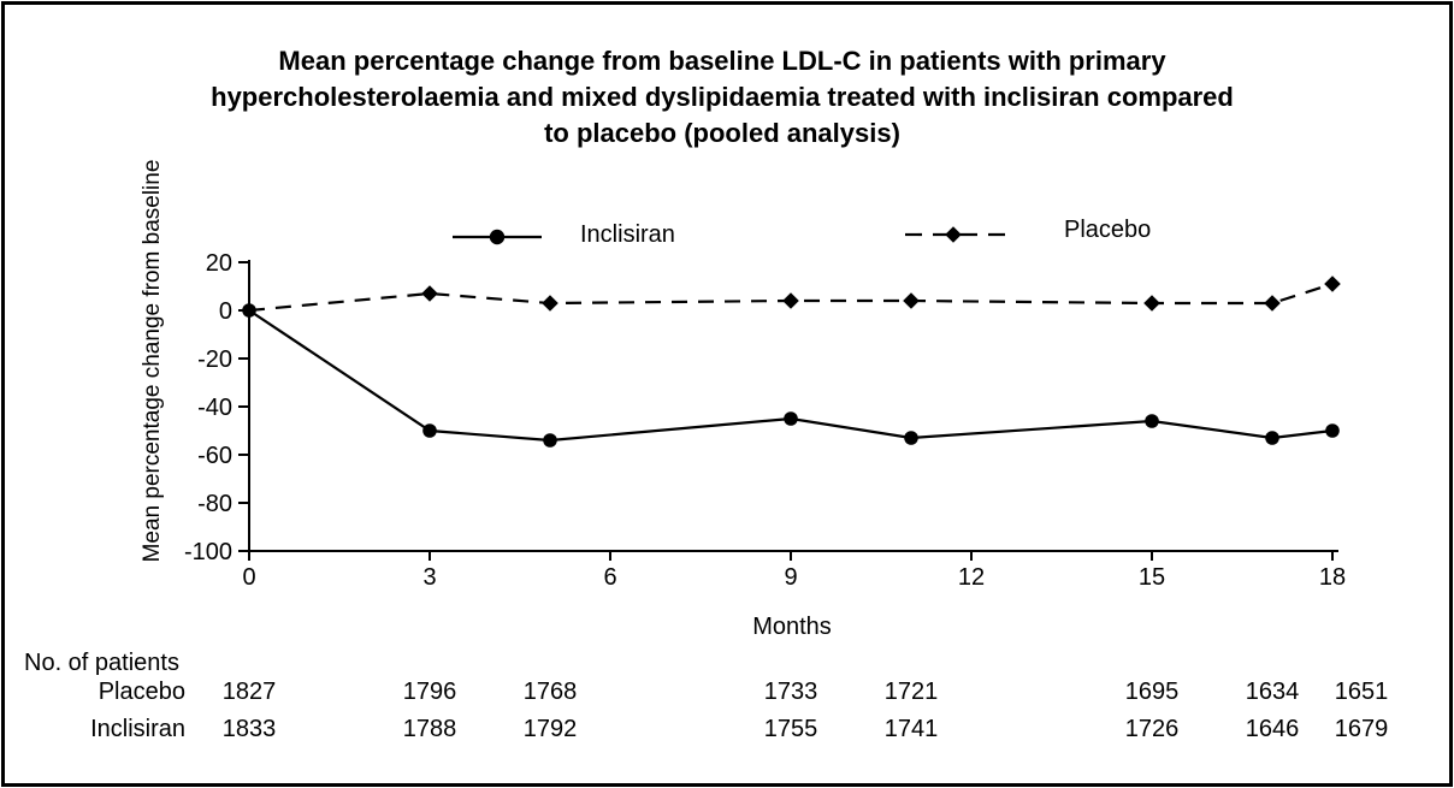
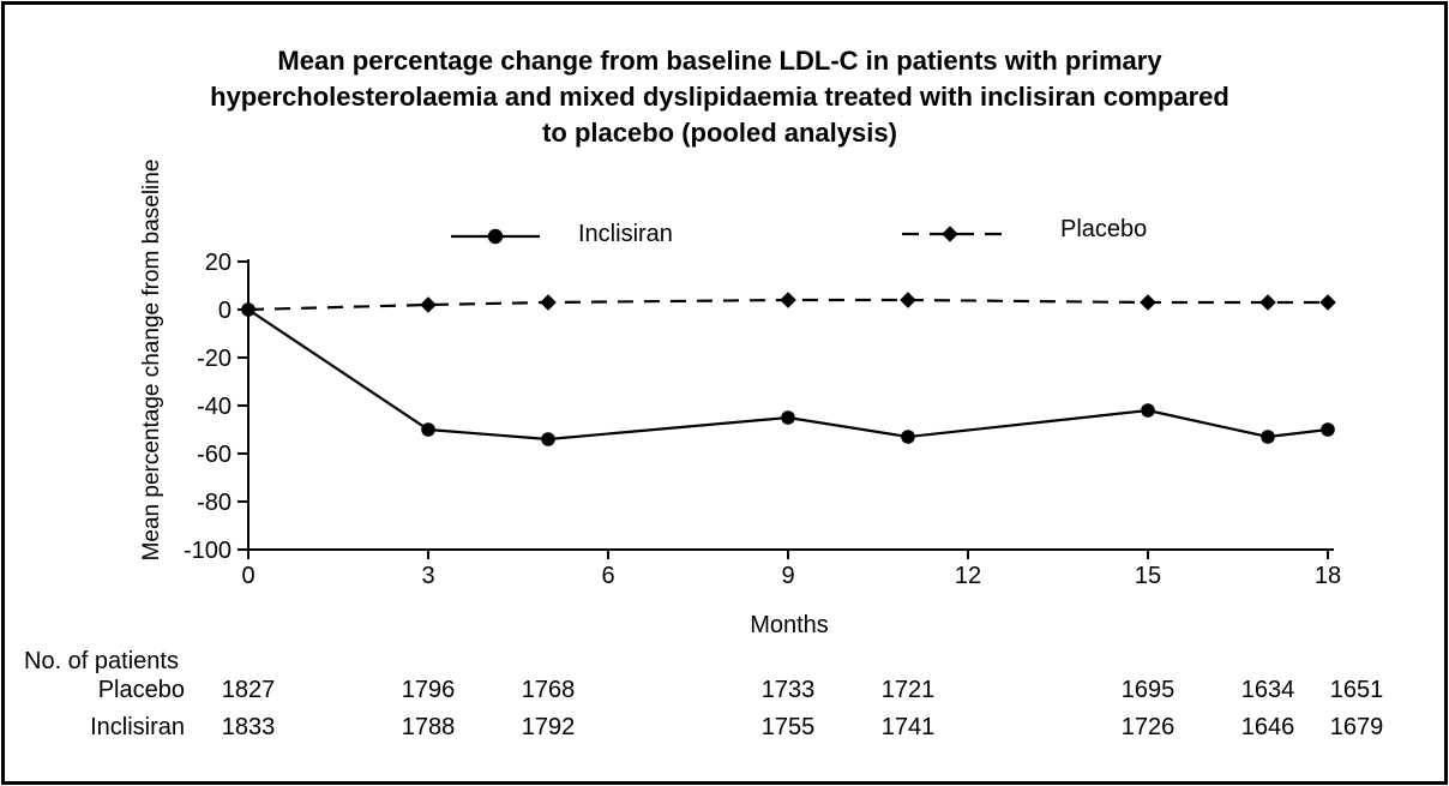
Placebo/3: 7 -> 2
Inclisiran/15: -46 -> -42
Placebo/18: 11 -> 3
